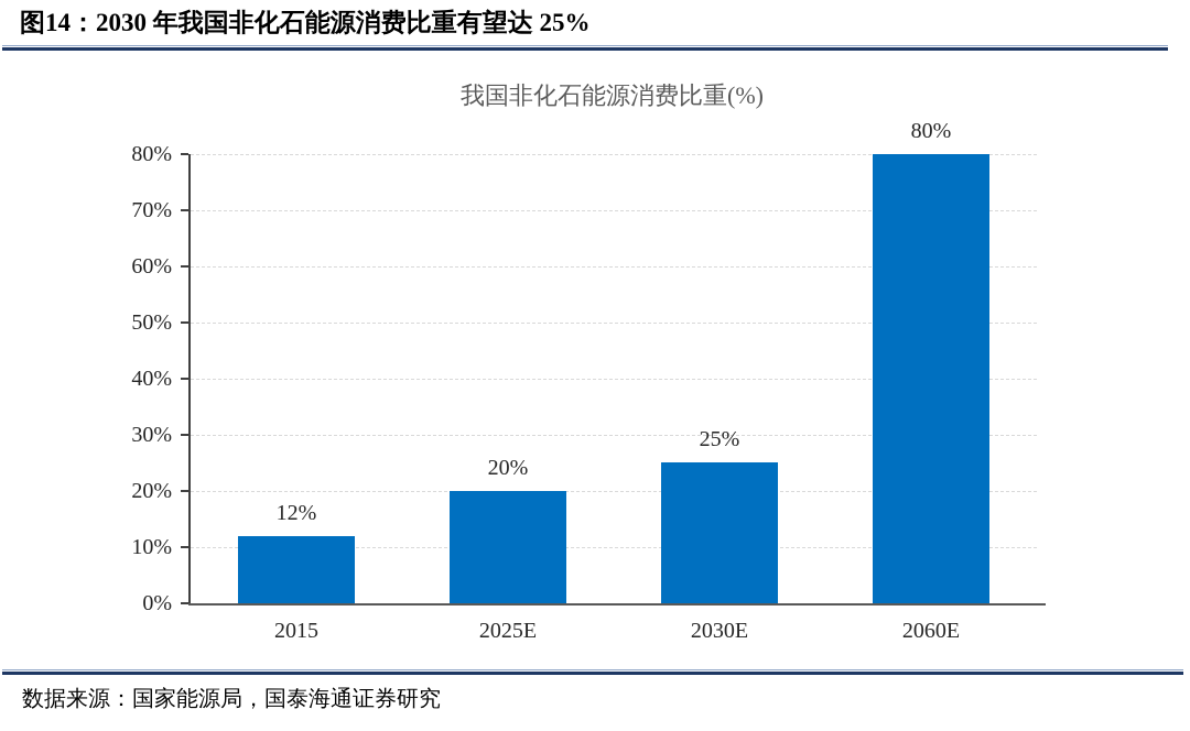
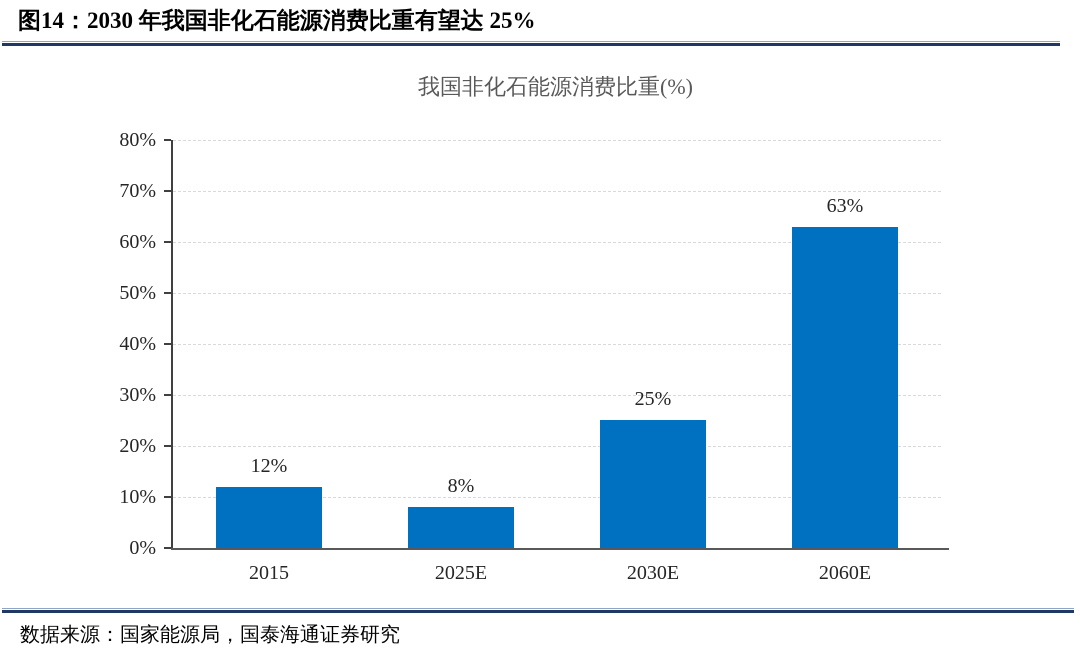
2025E: 20% -> 8%
2060E: 80% -> 63%
